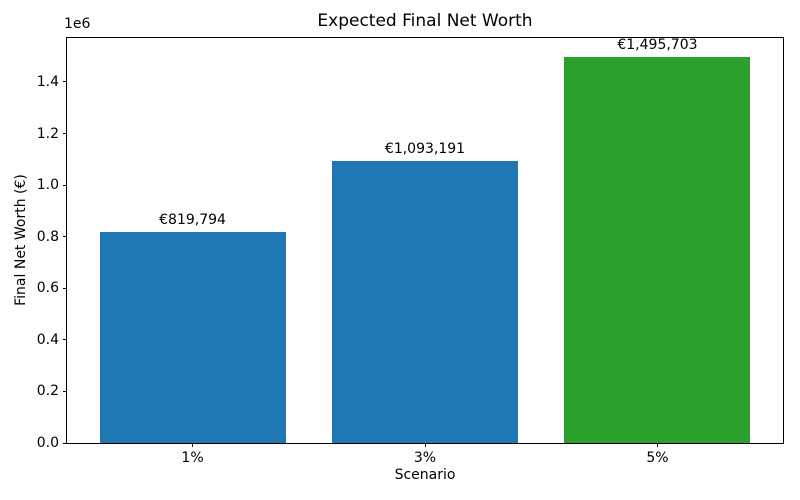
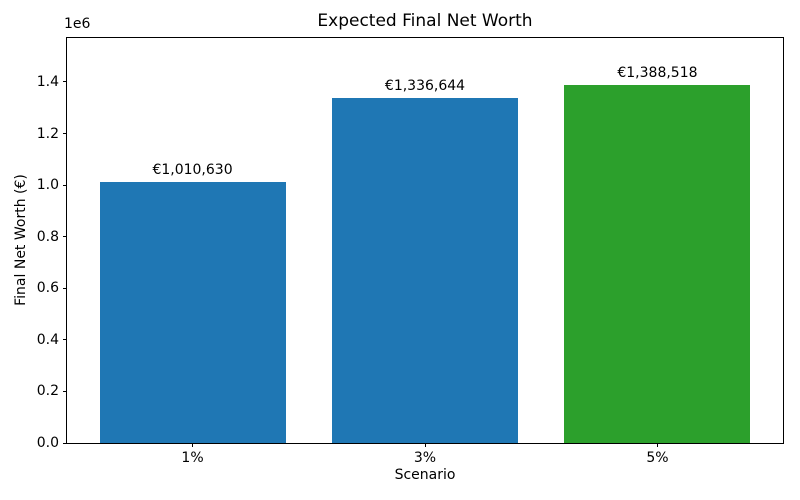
1%: €819,794 -> €1,010,630
3%: €1,093,191 -> €1,336,644
5%: €1,495,703 -> €1,388,518
